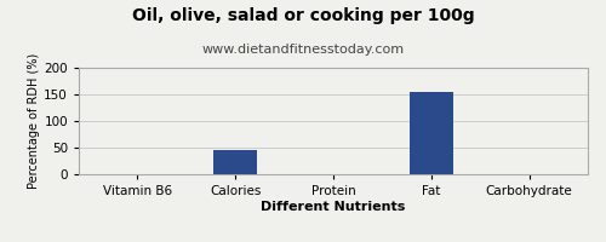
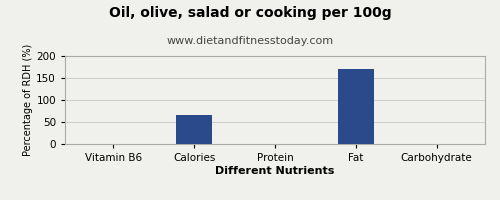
Calories: 46 -> 65
Fat: 155 -> 170
